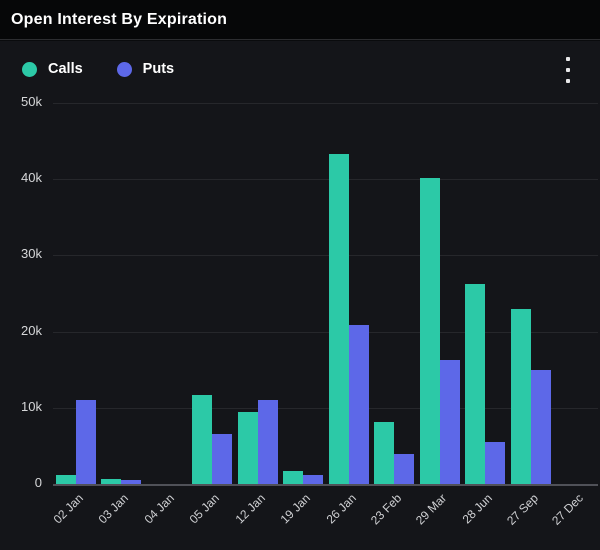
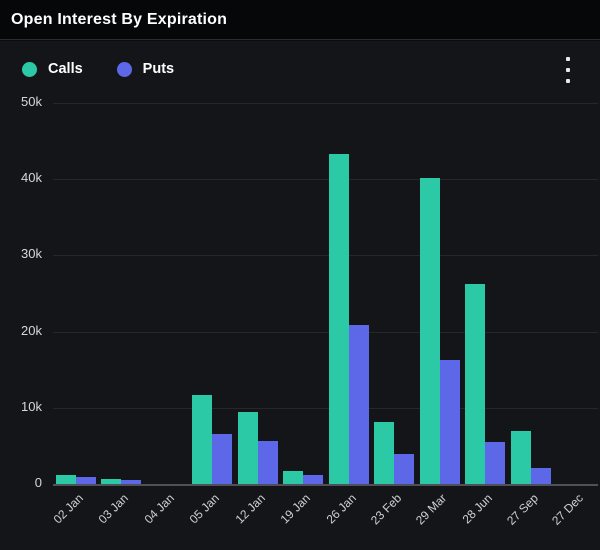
Puts/02 Jan: 11k -> 1k
Puts/12 Jan: 11k -> 6k
Calls/27 Sep: 23k -> 7k
Puts/27 Sep: 15k -> 2k
